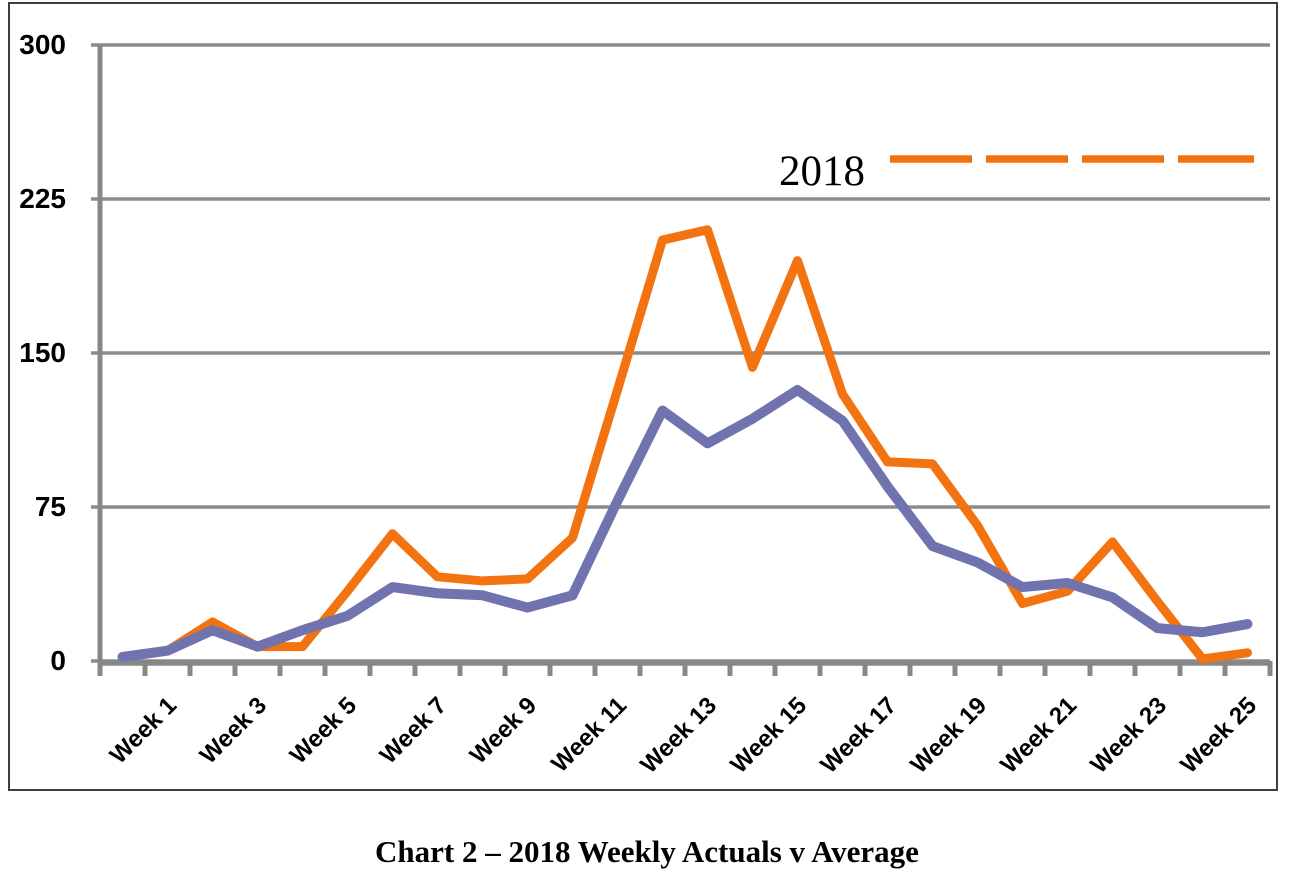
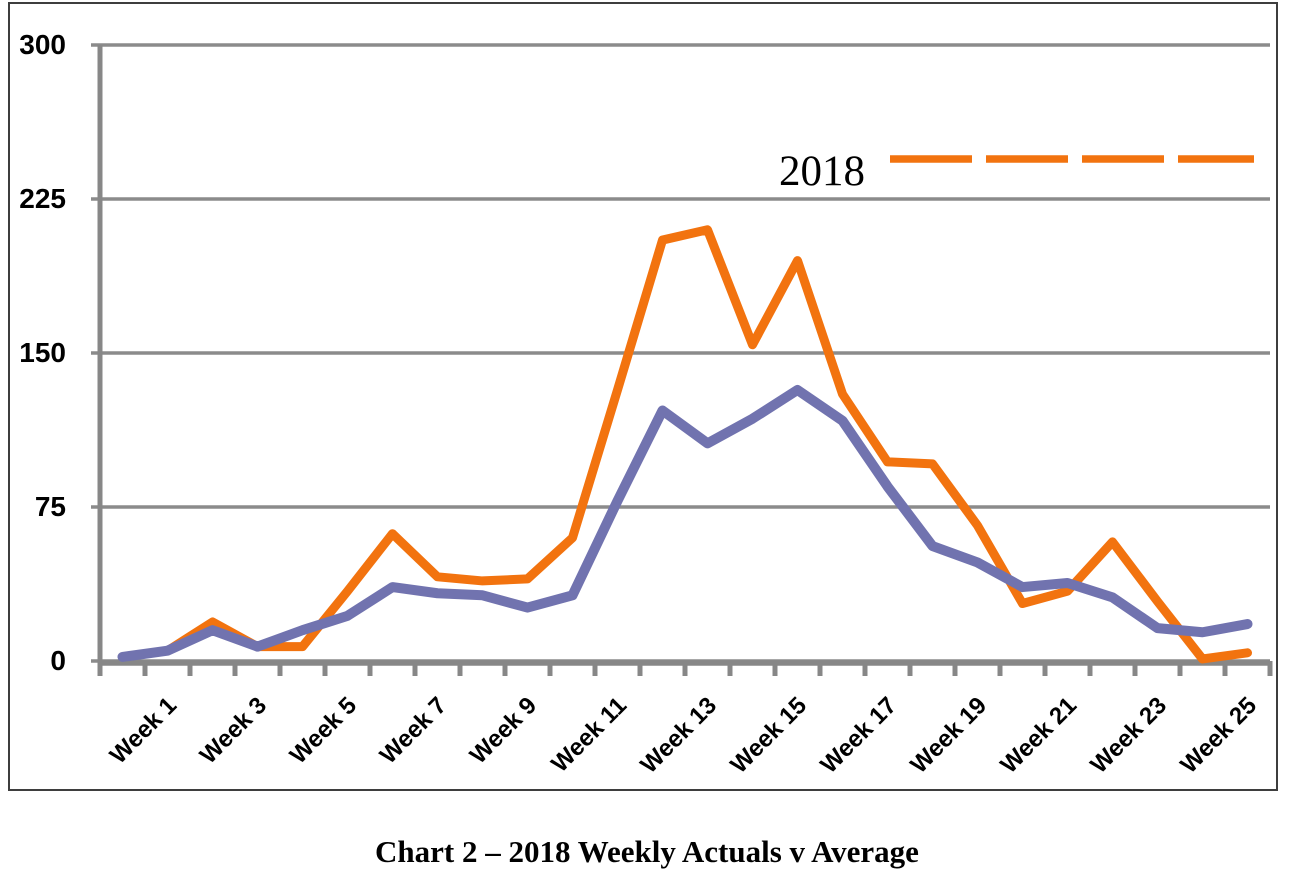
2018/Week 15: 143 -> 154
